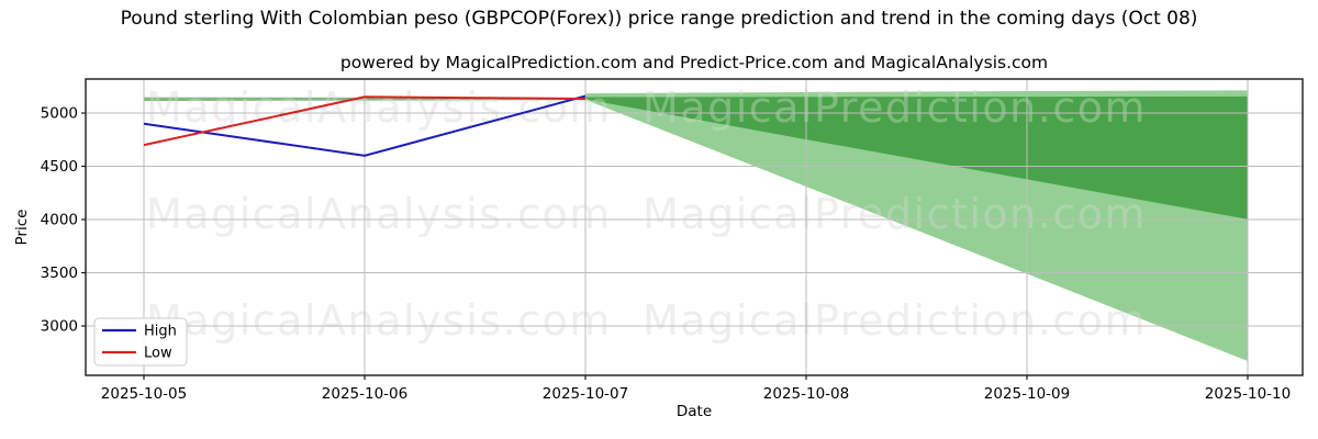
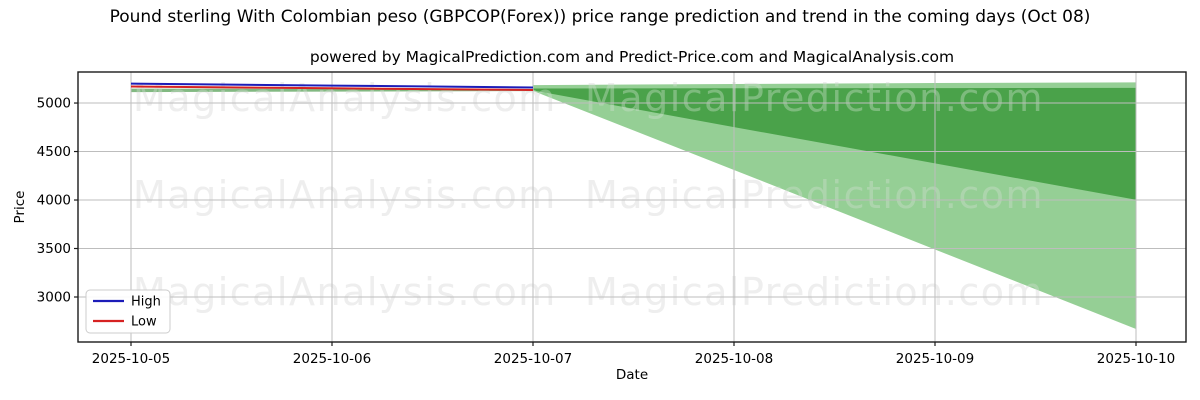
High/2025-10-05: 4900 -> 5200
Low/2025-10-05: 4700 -> 5200
High/2025-10-06: 4600 -> 5200
